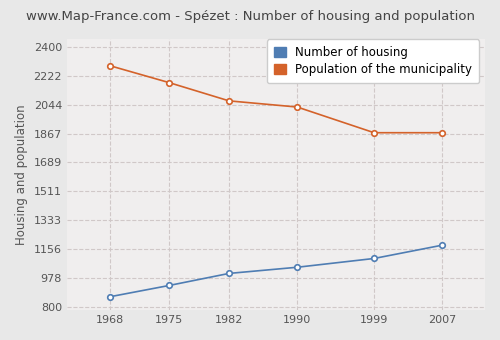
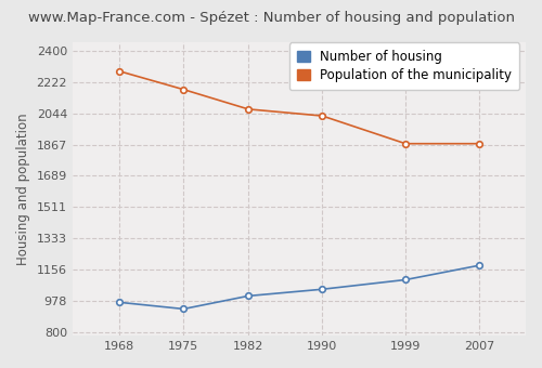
Number of housing/1968: 860 -> 970
